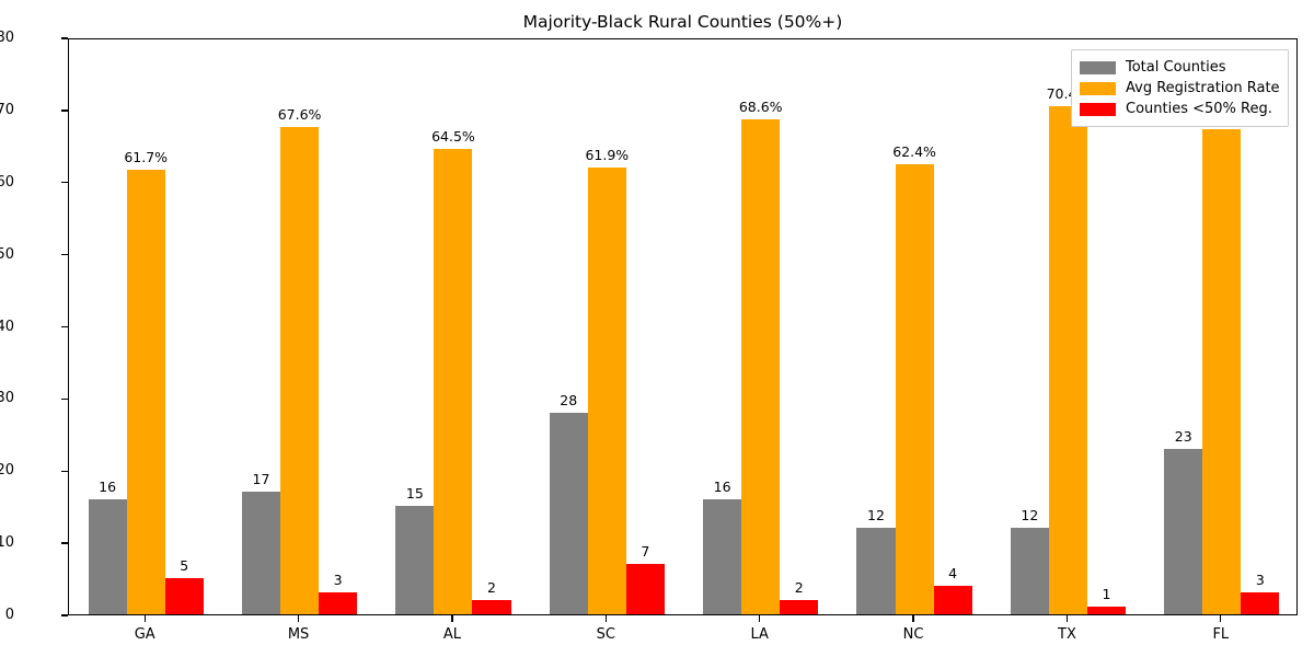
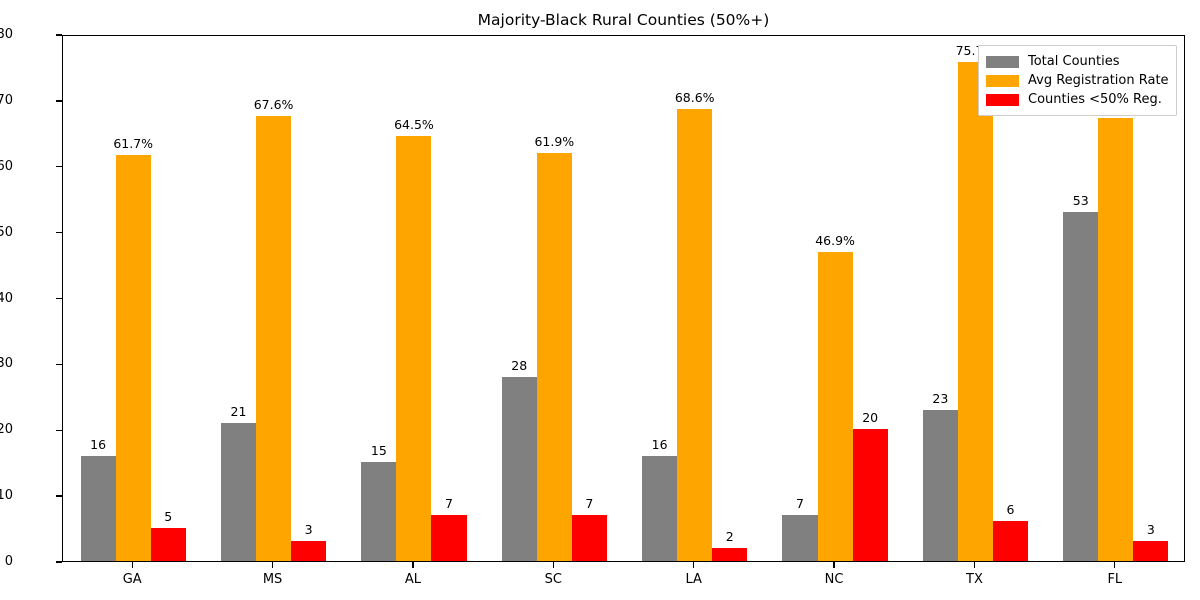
Total Counties/MS: 17 -> 21
Counties <50% Reg./AL: 2 -> 7
Total Counties/NC: 12 -> 7
Avg Registration Rate/NC: 62.4% -> 46.9%
Counties <50% Reg./NC: 4 -> 20
Total Counties/TX: 12 -> 23
Avg Registration Rate/TX: 70.4% -> 75.7%
Counties <50% Reg./TX: 1 -> 6
Total Counties/FL: 23 -> 53
